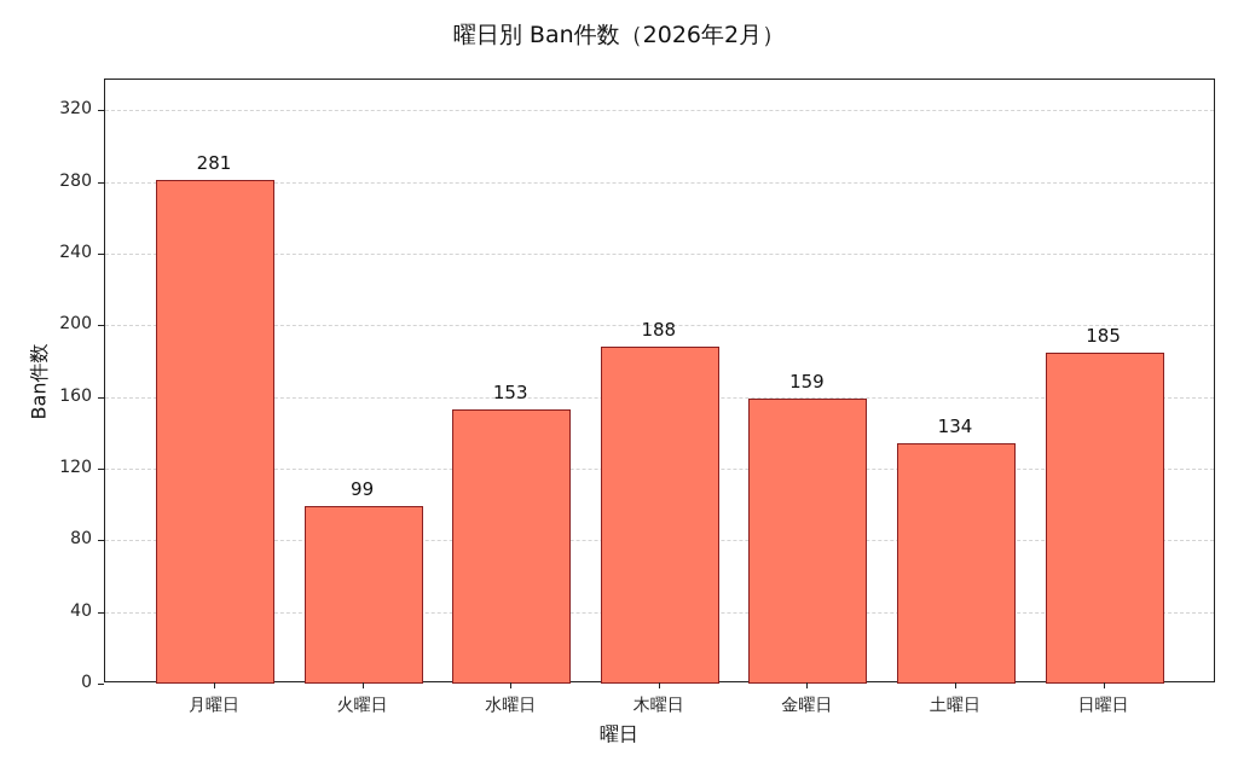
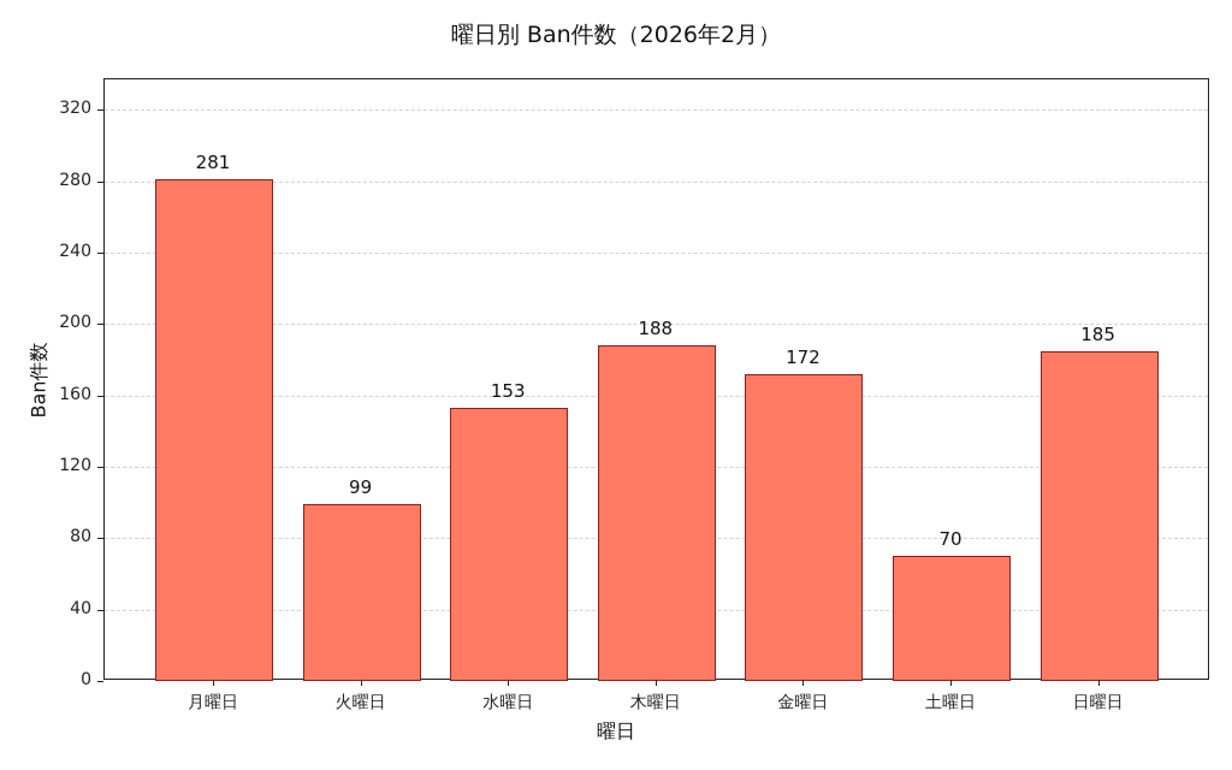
金曜日: 159 -> 172
土曜日: 134 -> 70
